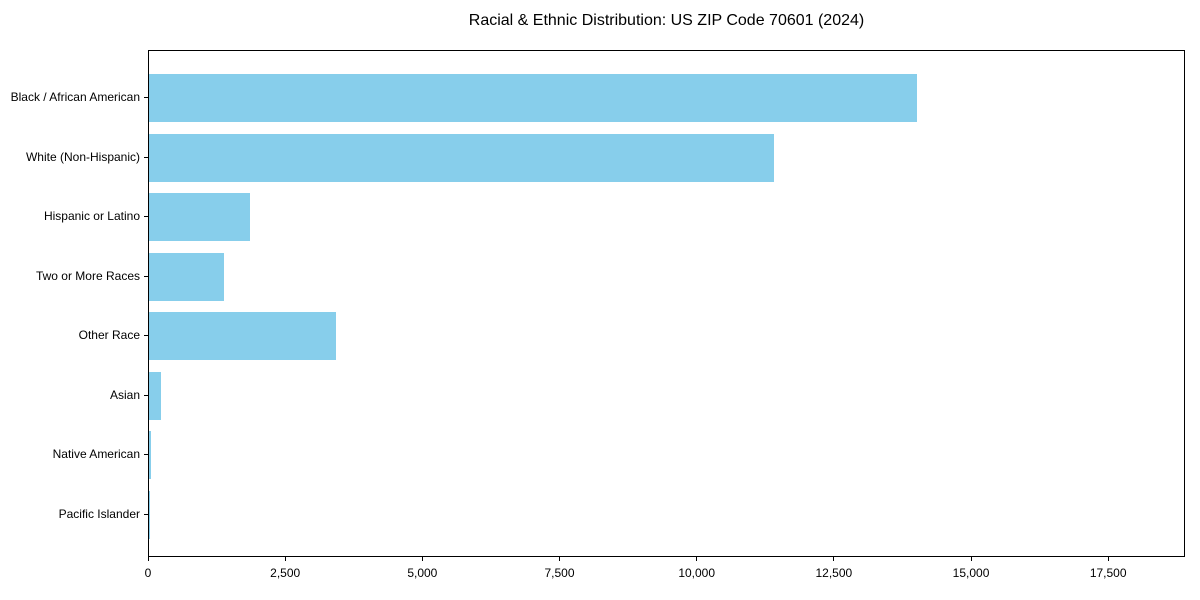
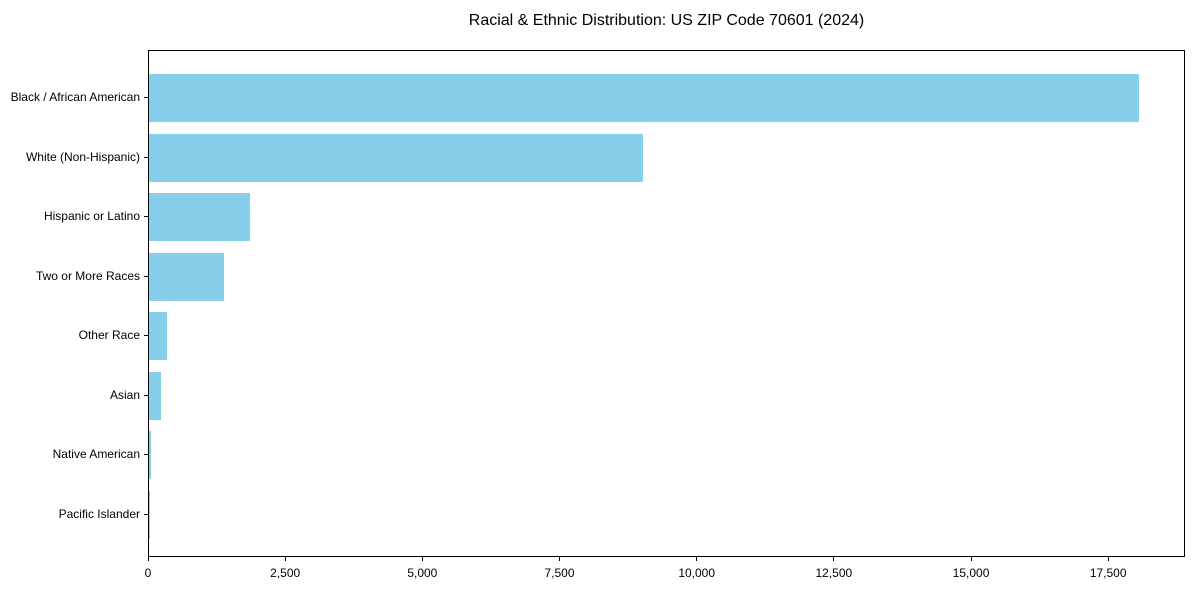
Black / African American: 14000 -> 18000
White (Non-Hispanic): 11400 -> 9000
Other Race: 3400 -> 300
